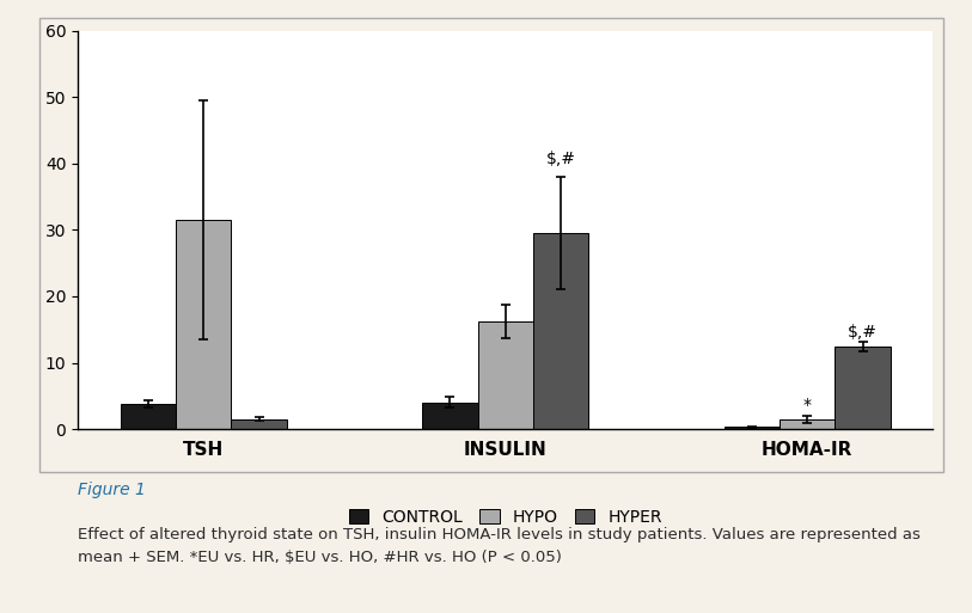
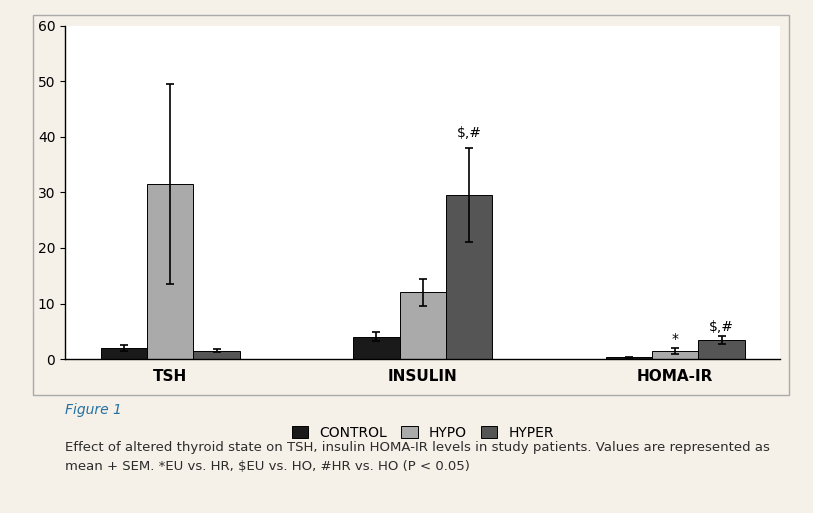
CONTROL/TSH: 3.8 -> 2.0
HYPO/INSULIN: 16.2 -> 12.0
HYPER/HOMA-IR: 12.4 -> 3.5
